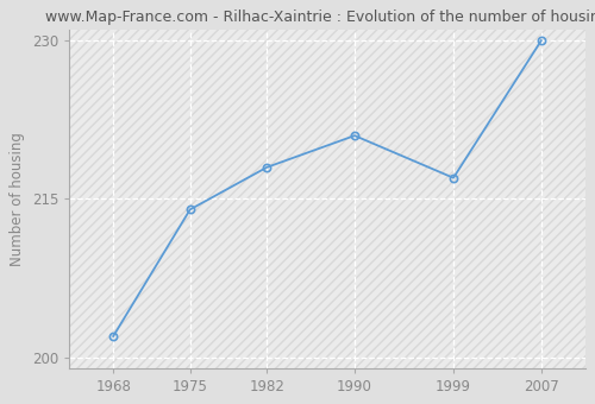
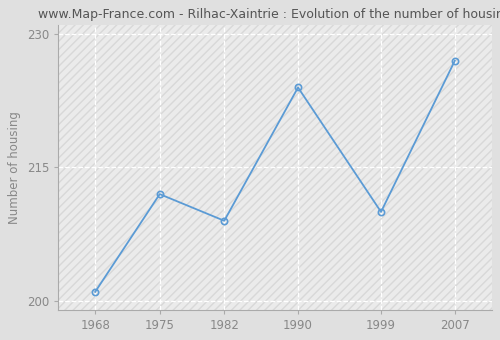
1968: 202 -> 201
1975: 214 -> 212
1982: 218 -> 209
1990: 221 -> 224
1999: 217 -> 210
2007: 230 -> 227
